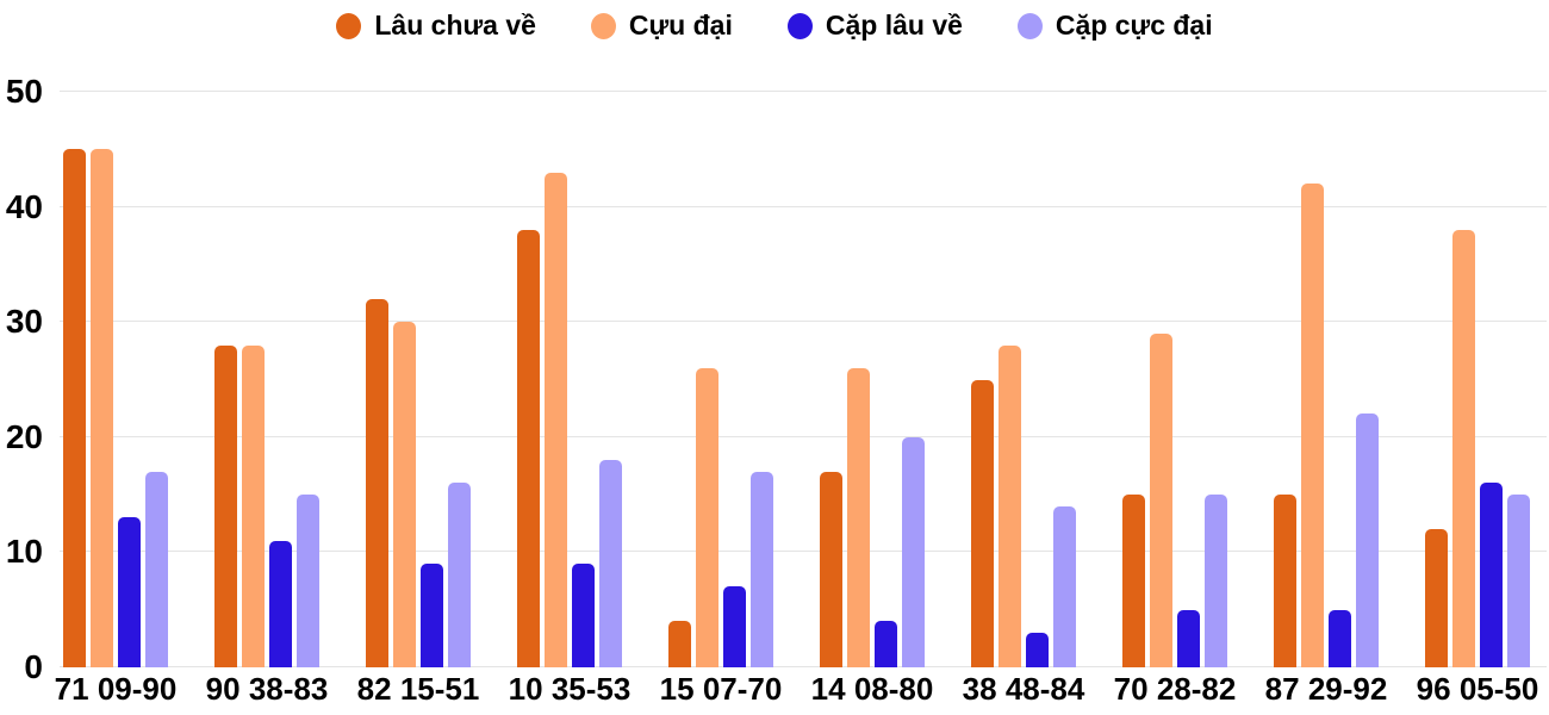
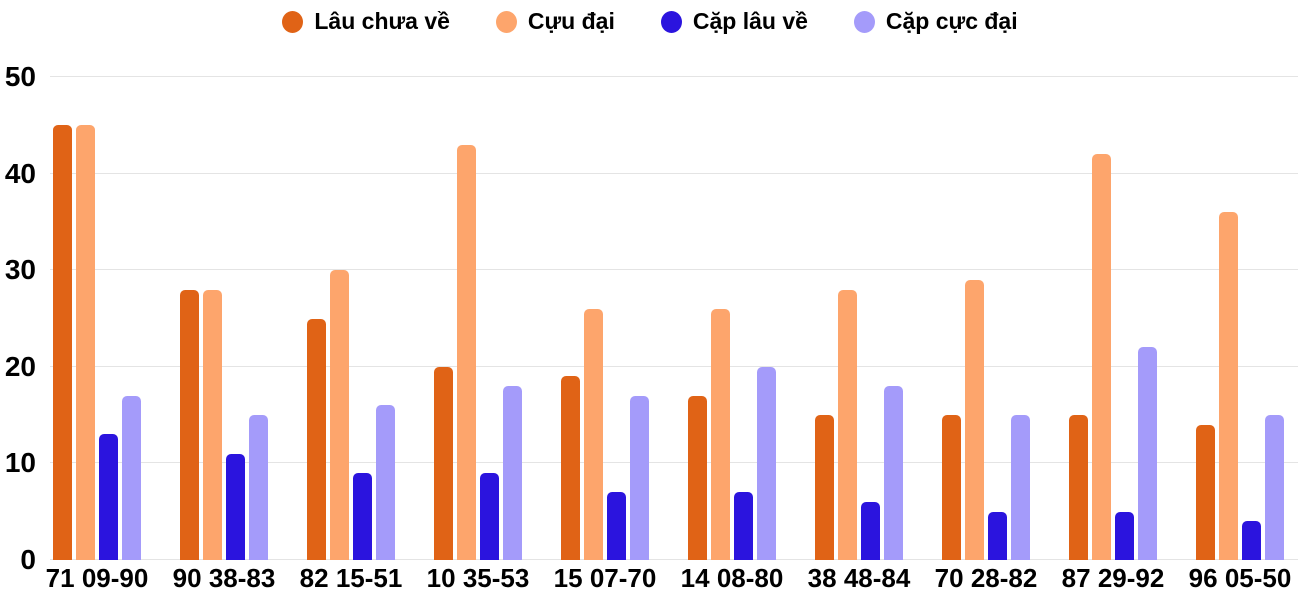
Lâu chưa về/82 15-51: 32 -> 25
Lâu chưa về/10 35-53: 38 -> 20
Lâu chưa về/15 07-70: 4 -> 19
Cặp lâu về/14 08-80: 4 -> 7
Lâu chưa về/38 48-84: 25 -> 15
Cặp lâu về/38 48-84: 3 -> 6
Cặp cực đại/38 48-84: 14 -> 18
Lâu chưa về/96 05-50: 12 -> 14
Cựu đại/96 05-50: 38 -> 36
Cặp lâu về/96 05-50: 16 -> 4
